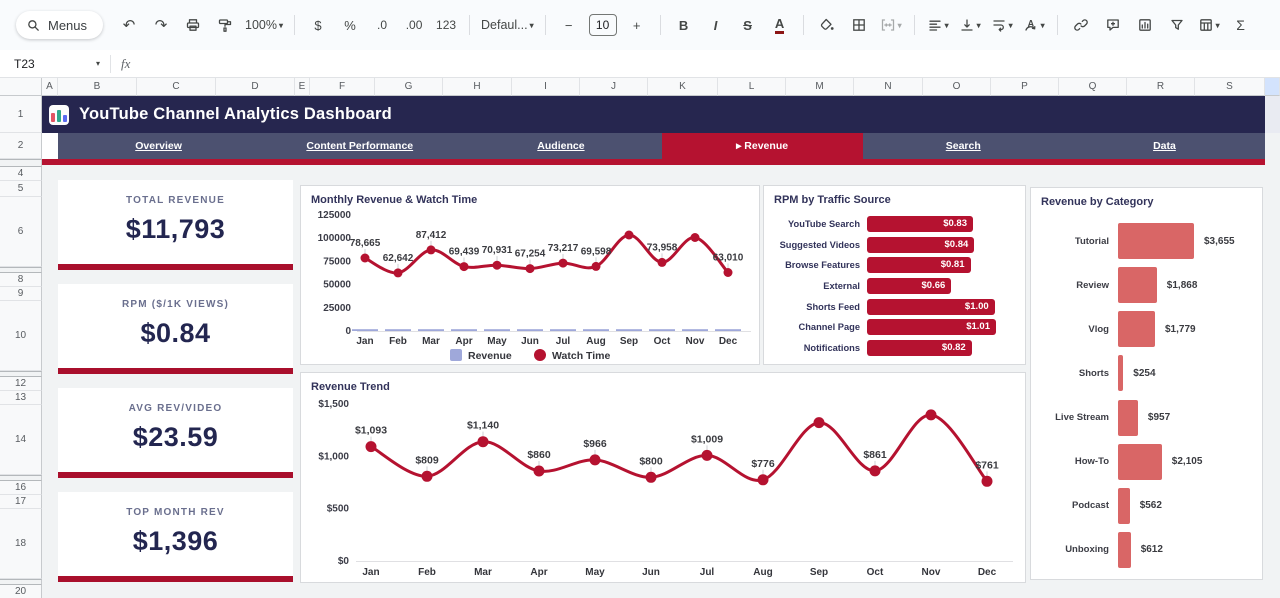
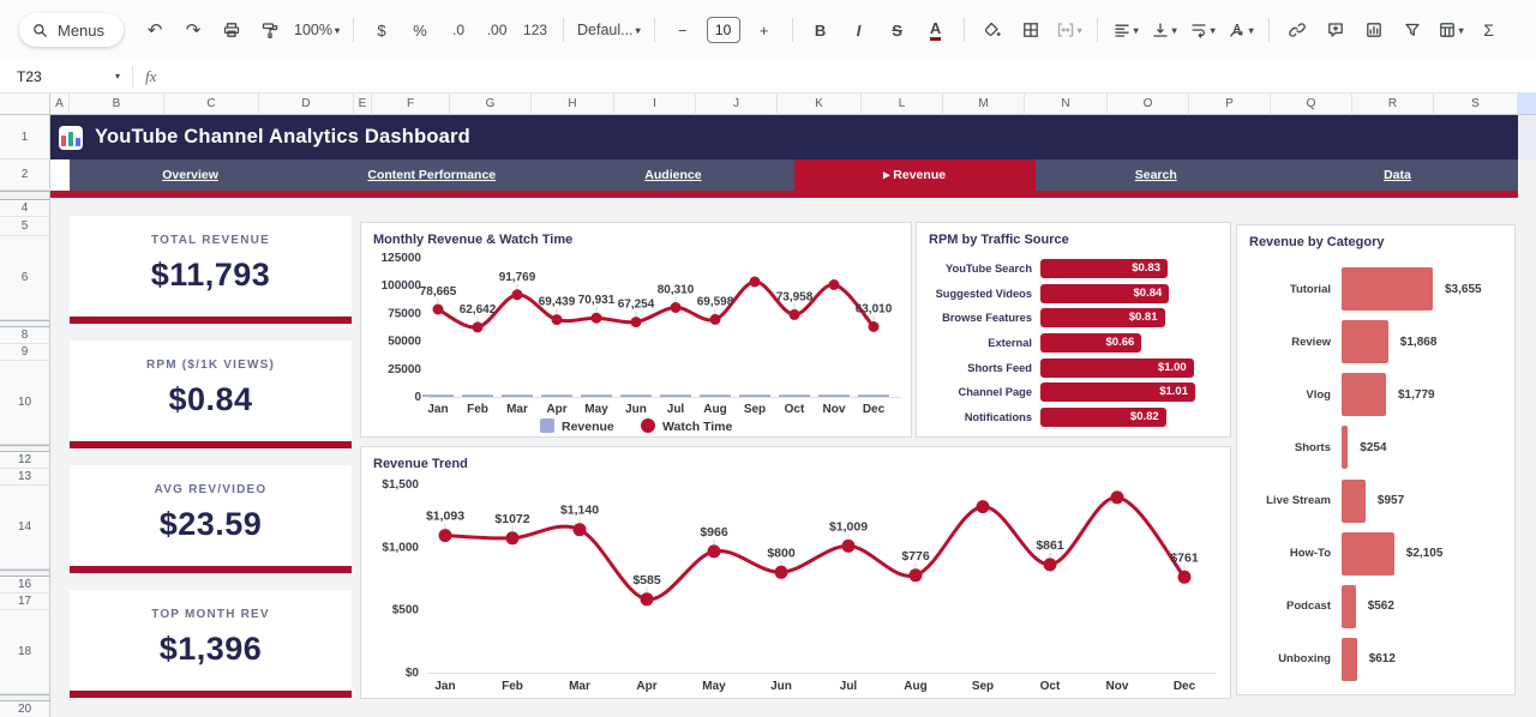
Monthly Revenue & Watch Time/Watch Time/Mar: 87,412 -> 91,769
Monthly Revenue & Watch Time/Watch Time/Jul: 73,217 -> 80,310
Revenue Trend/Feb: $809 -> $1072
Revenue Trend/Apr: $860 -> $585
